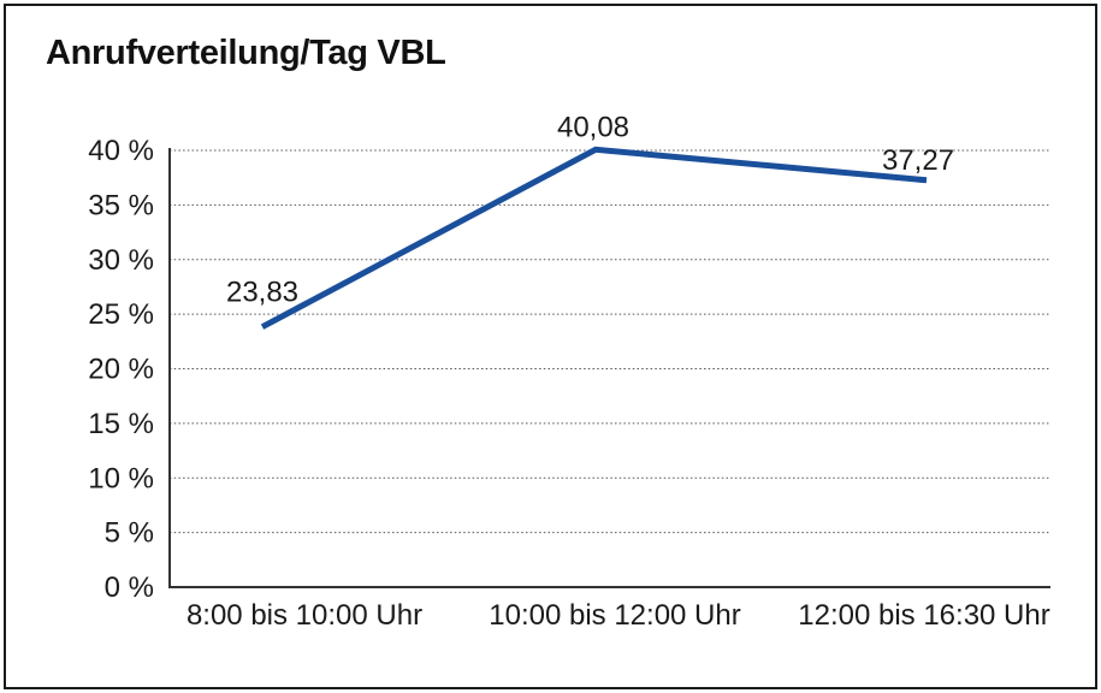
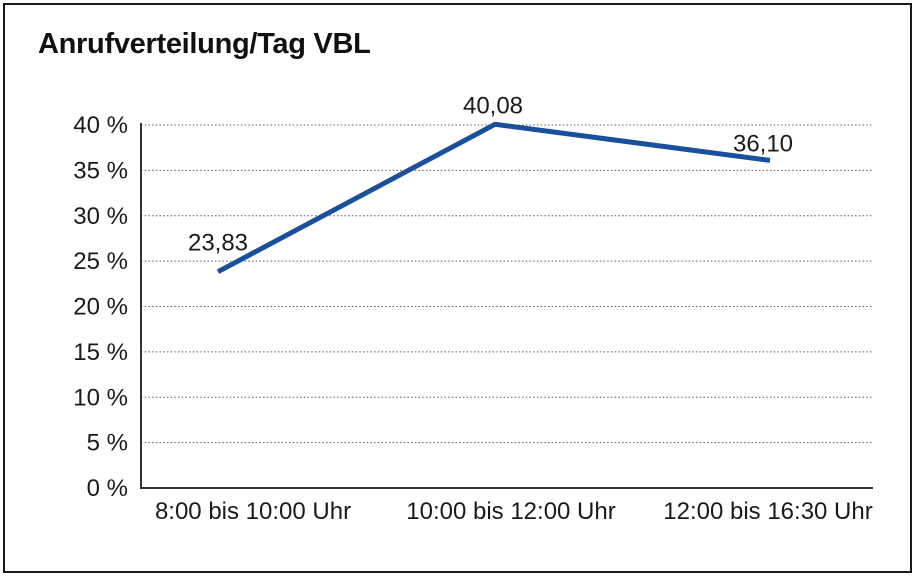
12:00 bis 16:30 Uhr: 37,27 -> 36,10
